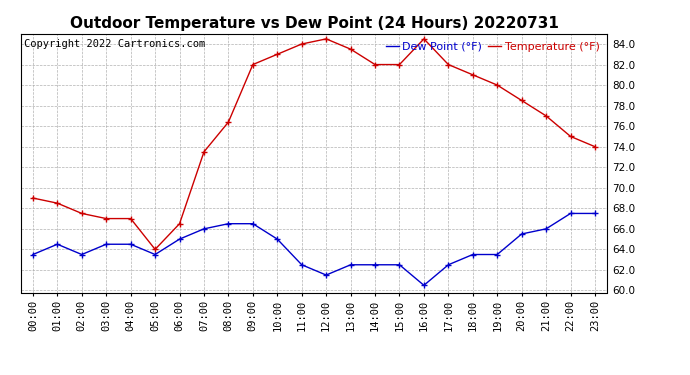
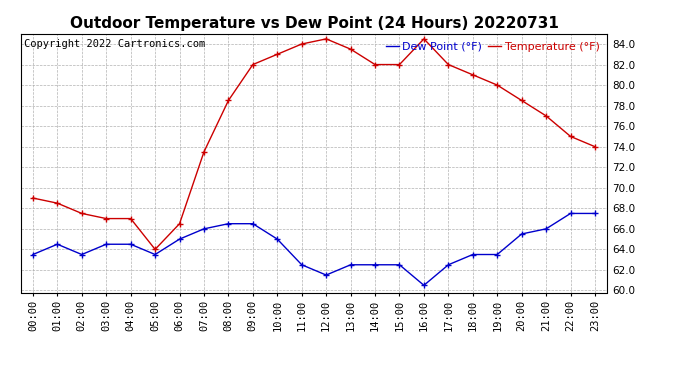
Temperature (°F)/08:00: 76.4 -> 78.5
